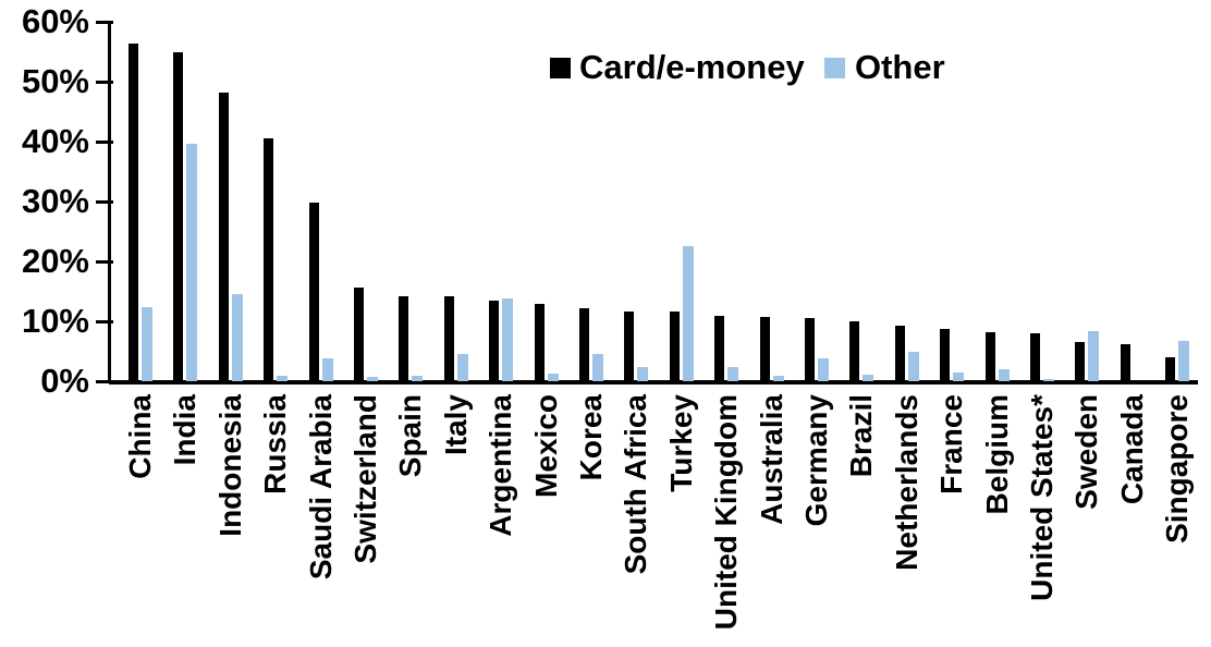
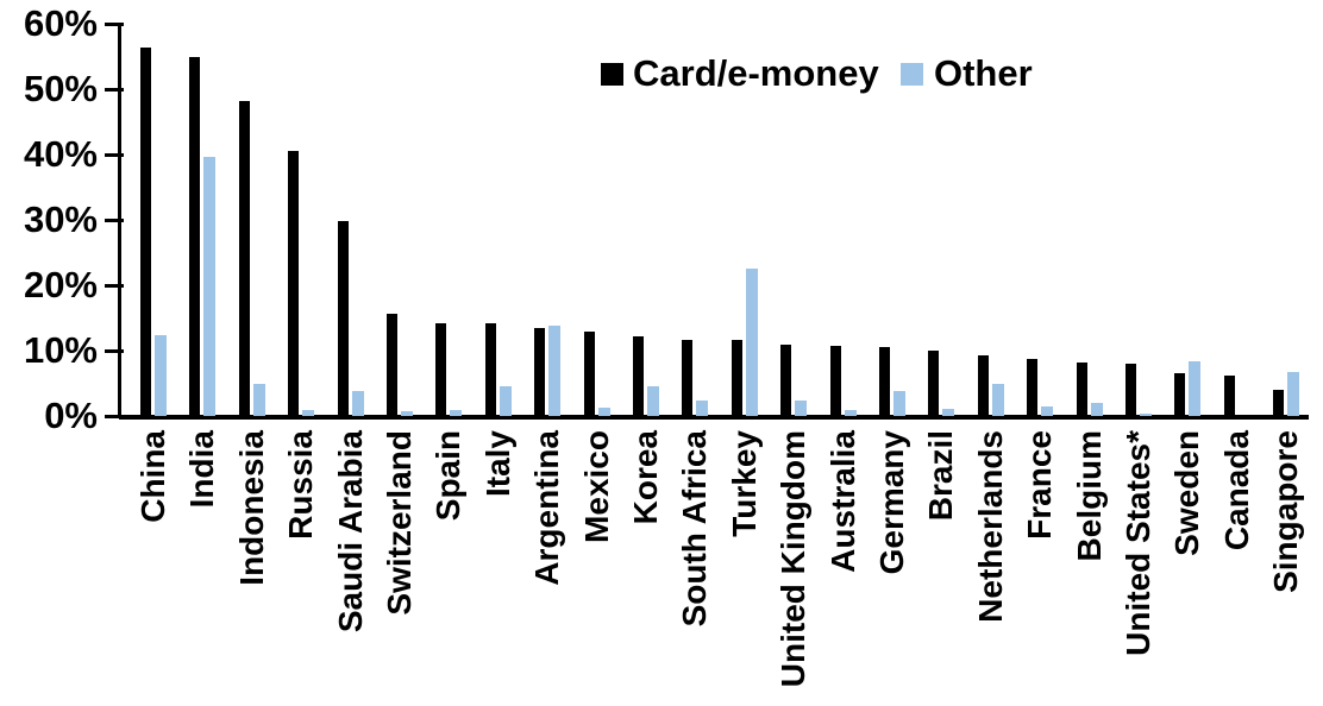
Other/Indonesia: 14% -> 5%
